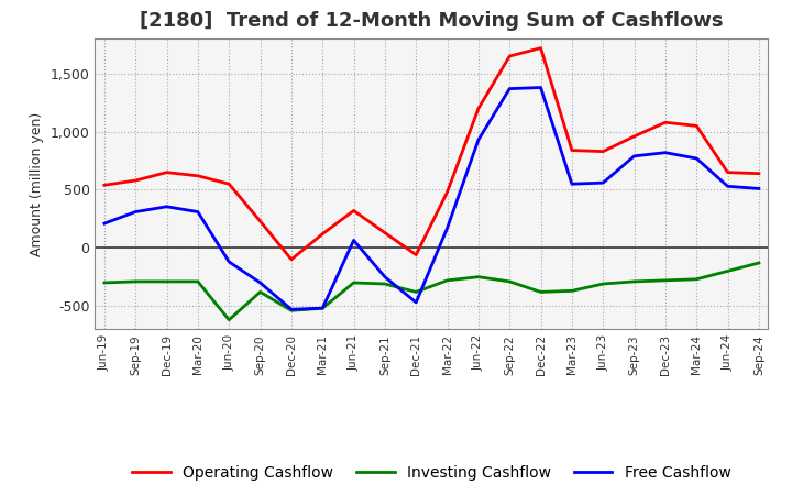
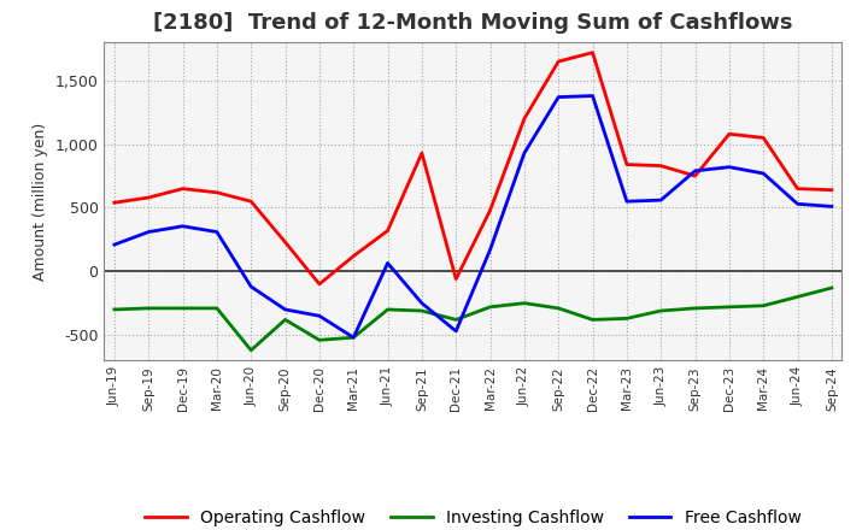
Free Cashflow/Dec-20: -530 -> -350
Operating Cashflow/Sep-21: 130 -> 930
Operating Cashflow/Sep-23: 960 -> 750
